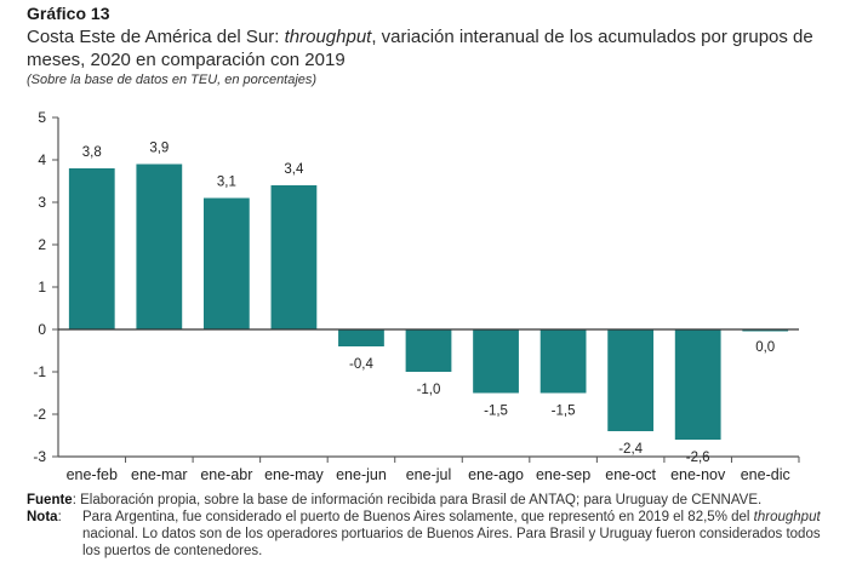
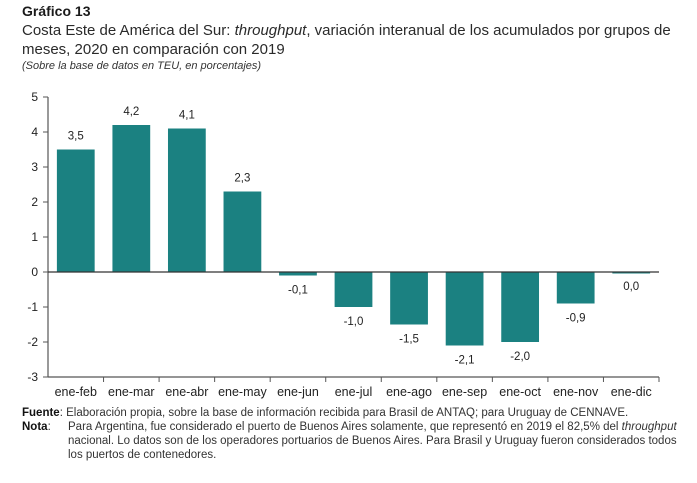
ene-feb: 3,8 -> 3,5
ene-mar: 3,9 -> 4,2
ene-abr: 3,1 -> 4,1
ene-may: 3,4 -> 2,3
ene-jun: -0,4 -> -0,1
ene-sep: -1,5 -> -2,1
ene-oct: -2,4 -> -2,0
ene-nov: -2,6 -> -0,9
